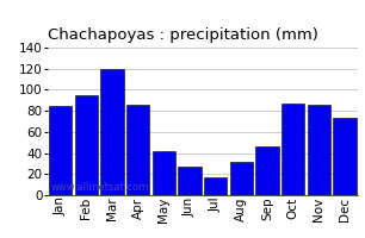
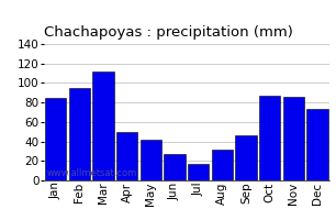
Mar: 120 -> 112
Apr: 86 -> 50
